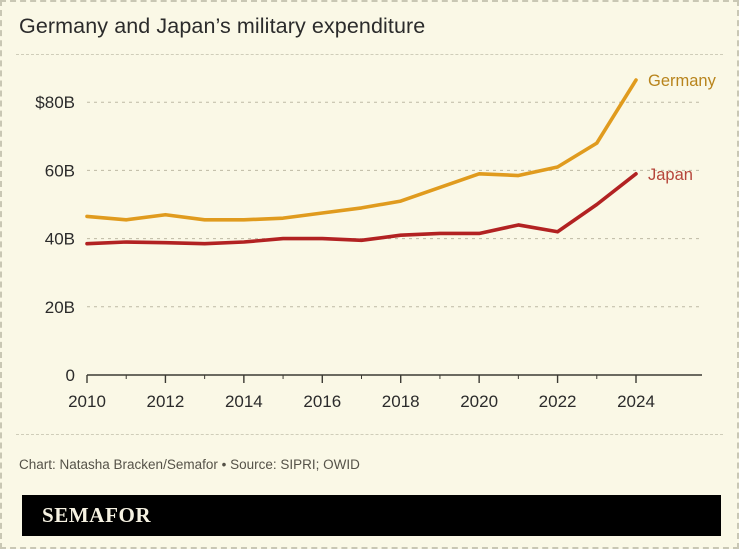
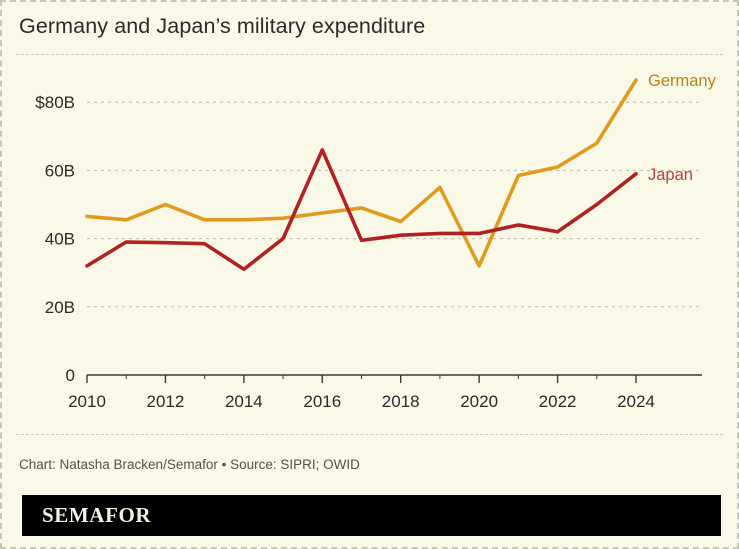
Japan/2010: $38B -> $32B
Germany/2012: $47B -> $50B
Japan/2014: $39B -> $31B
Japan/2016: $40B -> $66B
Germany/2018: $51B -> $45B
Germany/2020: $59B -> $32B
